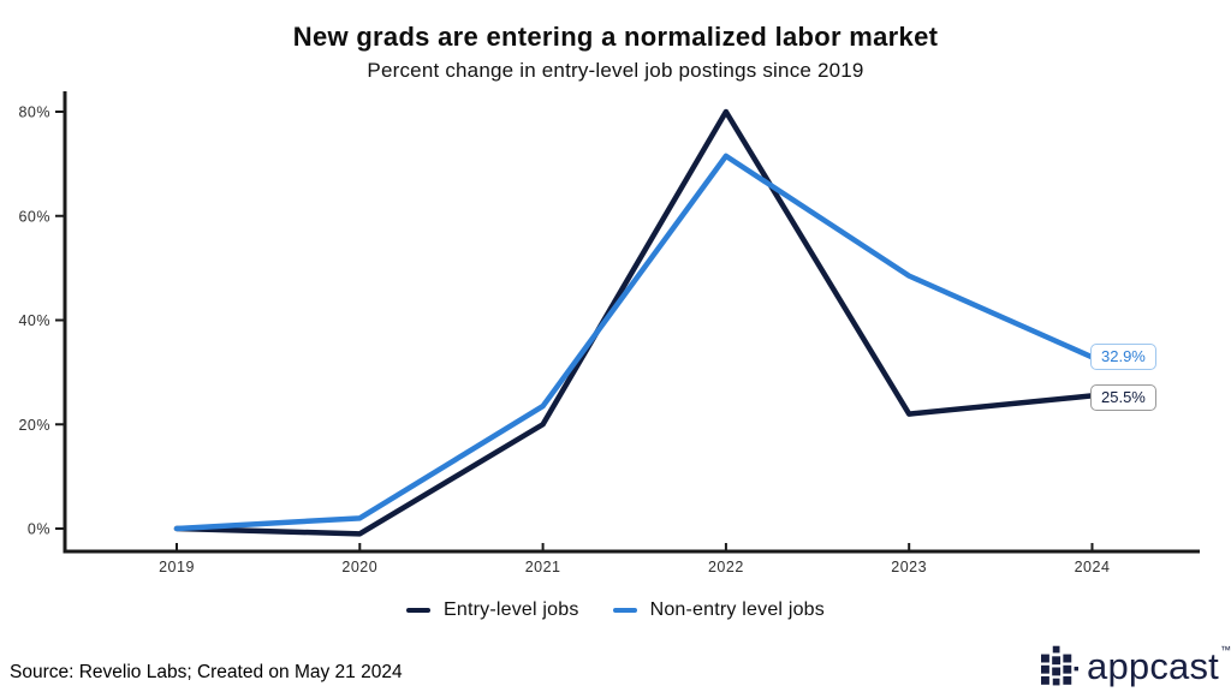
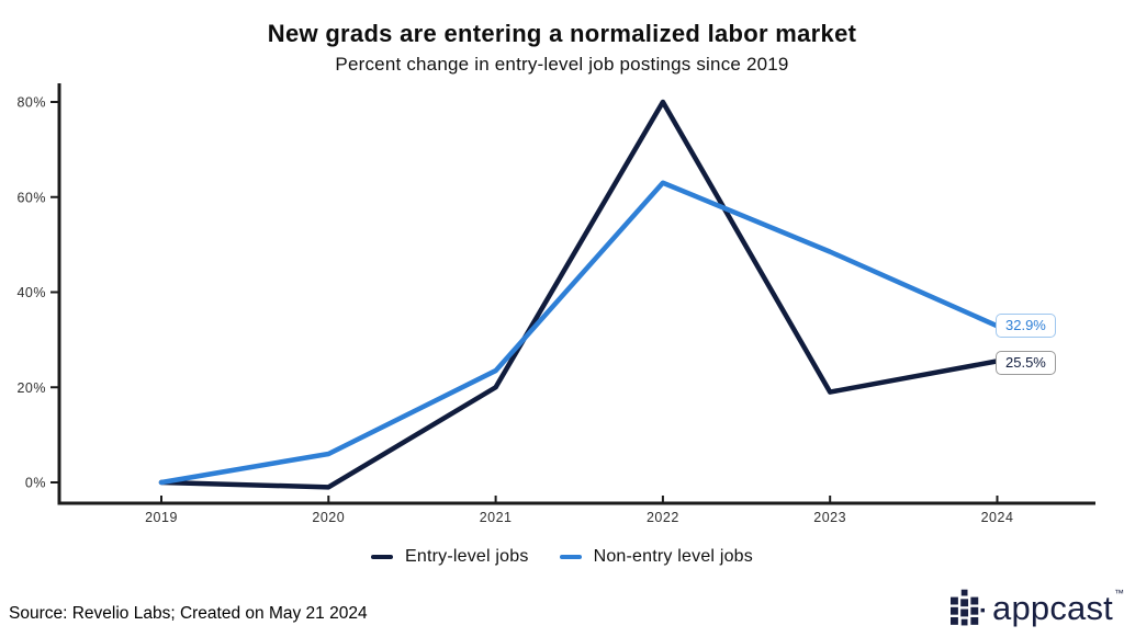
Non-entry level jobs/2020: 2% -> 6%
Non-entry level jobs/2022: 72% -> 63%
Entry-level jobs/2023: 22% -> 19%
